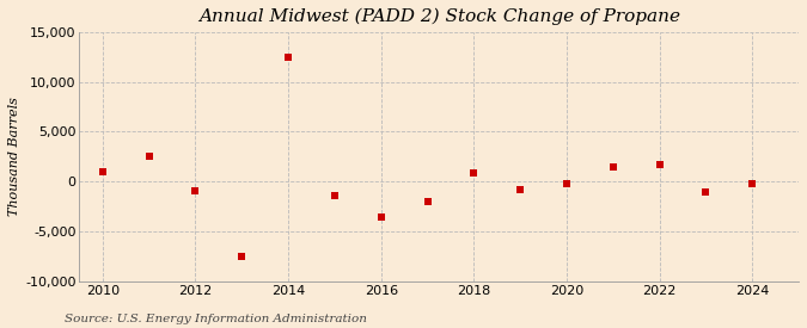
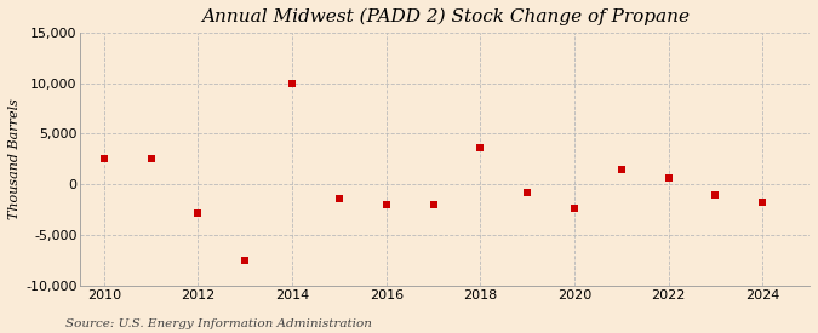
2010: 1,000 -> 2,600
2012: -900 -> -2,800
2014: 12,500 -> 10,000
2016: -3,500 -> -2,000
2018: 900 -> 3,600
2020: -200 -> -2,400
2022: 1,700 -> 600
2024: -200 -> -1,800
